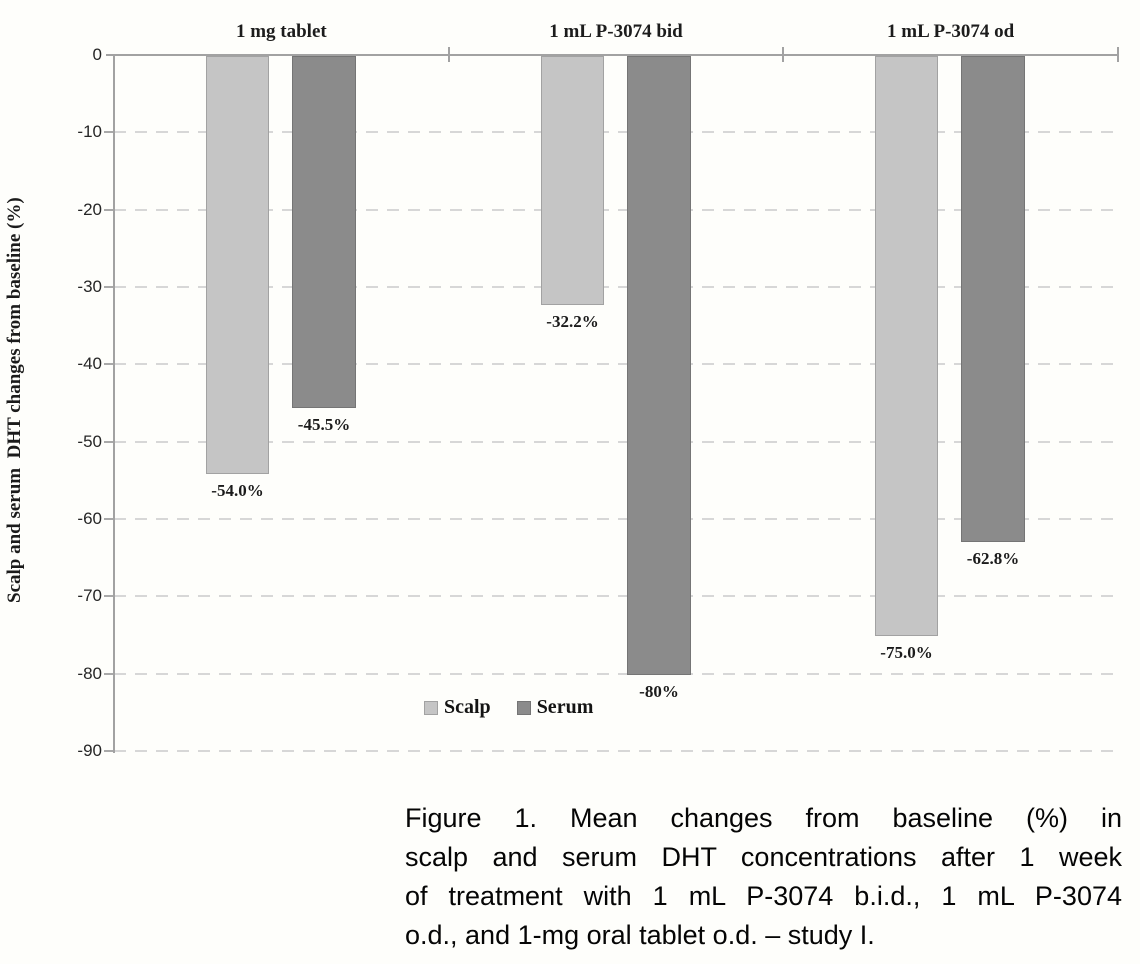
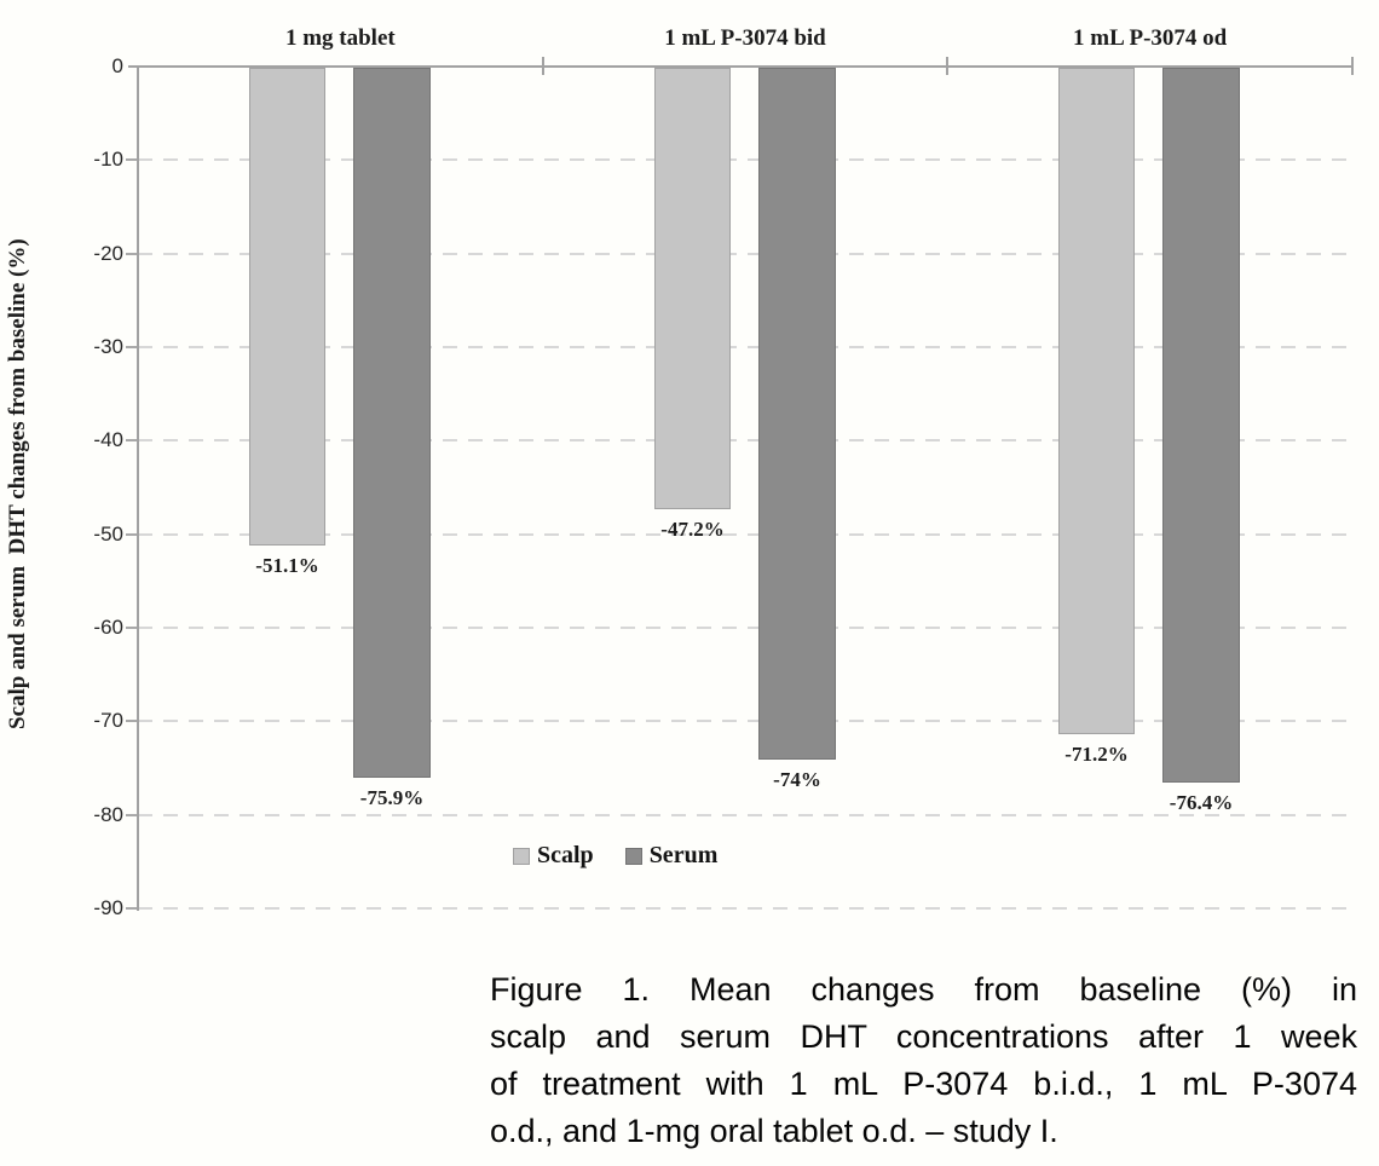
Scalp/1 mg tablet: -54.0% -> -51.1%
Serum/1 mg tablet: -45.5% -> -75.9%
Scalp/1 mL P-3074 bid: -32.2% -> -47.2%
Serum/1 mL P-3074 bid: -80% -> -74%
Scalp/1 mL P-3074 od: -75.0% -> -71.2%
Serum/1 mL P-3074 od: -62.8% -> -76.4%
